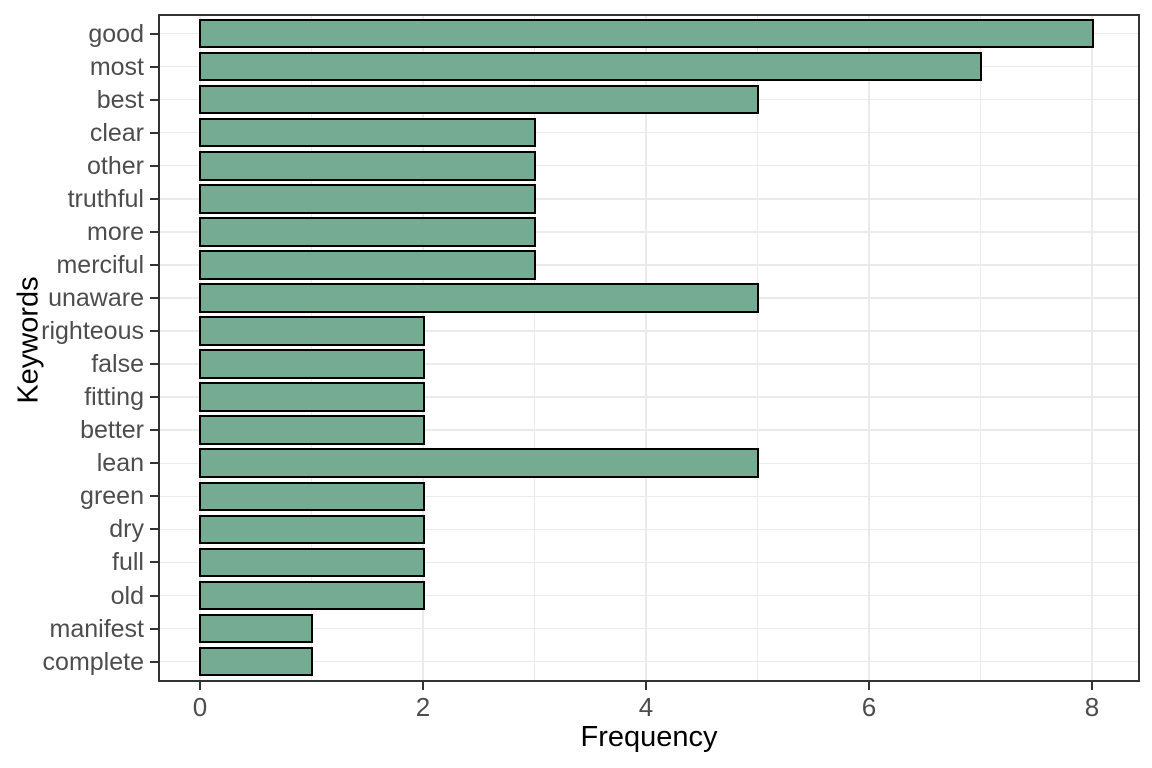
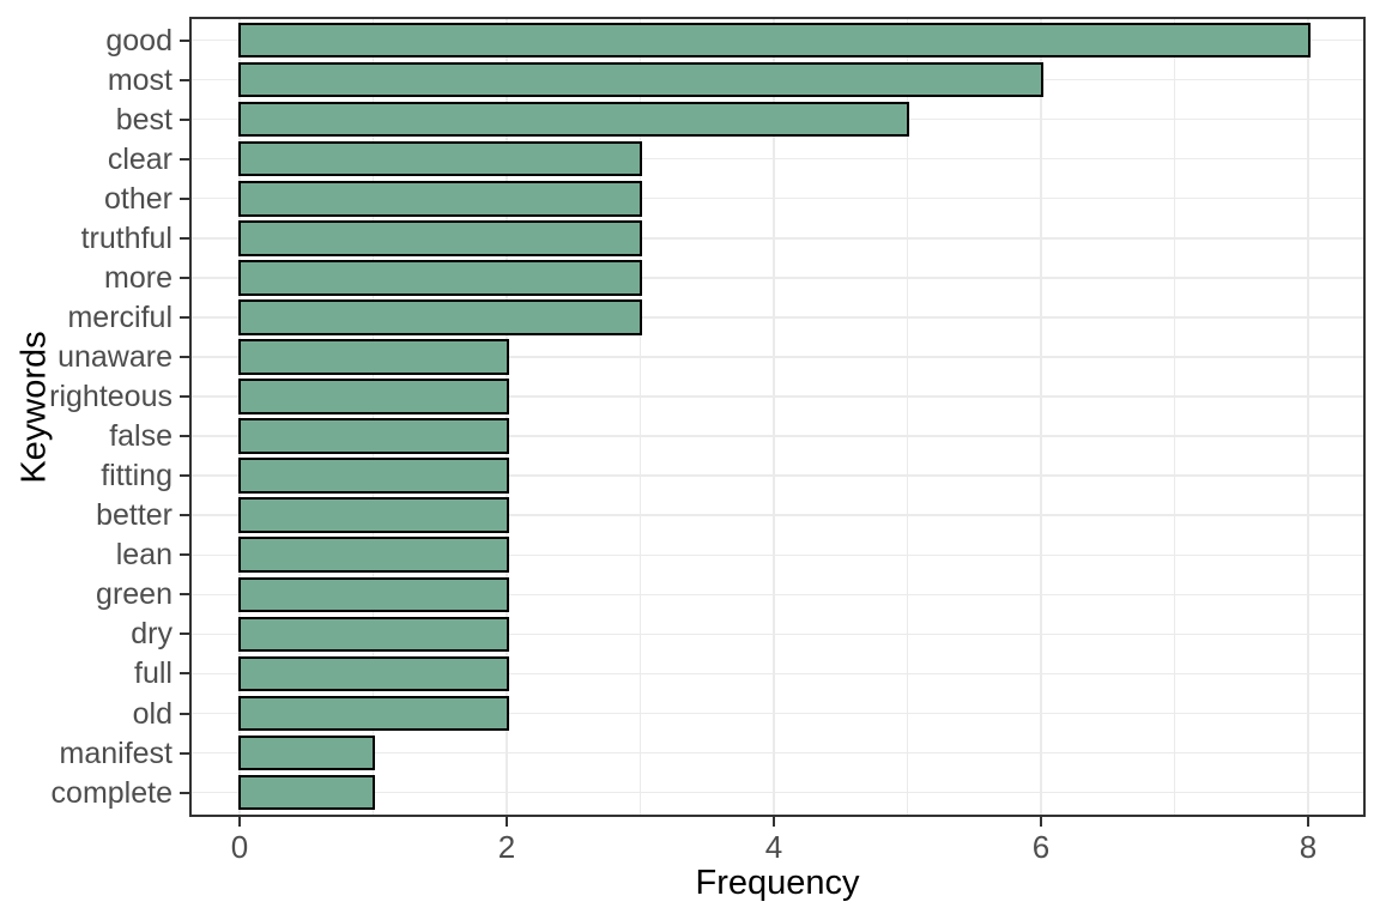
most: 7 -> 6
unaware: 5 -> 2
lean: 5 -> 2
